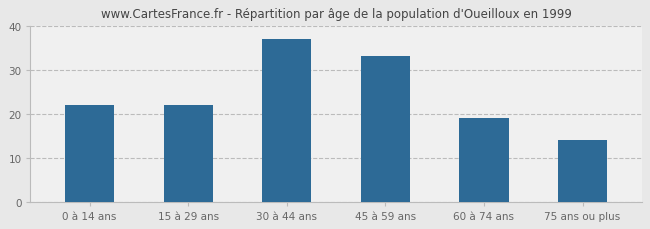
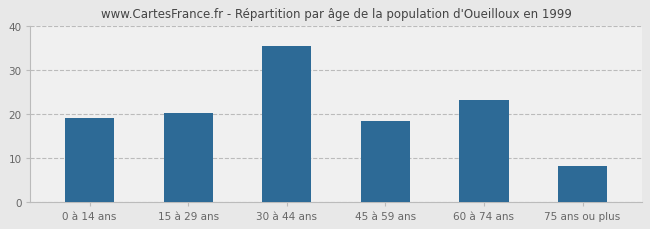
0 à 14 ans: 22.0 -> 19.0
15 à 29 ans: 22.0 -> 20.2
30 à 44 ans: 37.0 -> 35.3
45 à 59 ans: 33.0 -> 18.3
60 à 74 ans: 19.0 -> 23.0
75 ans ou plus: 14.0 -> 8.0
